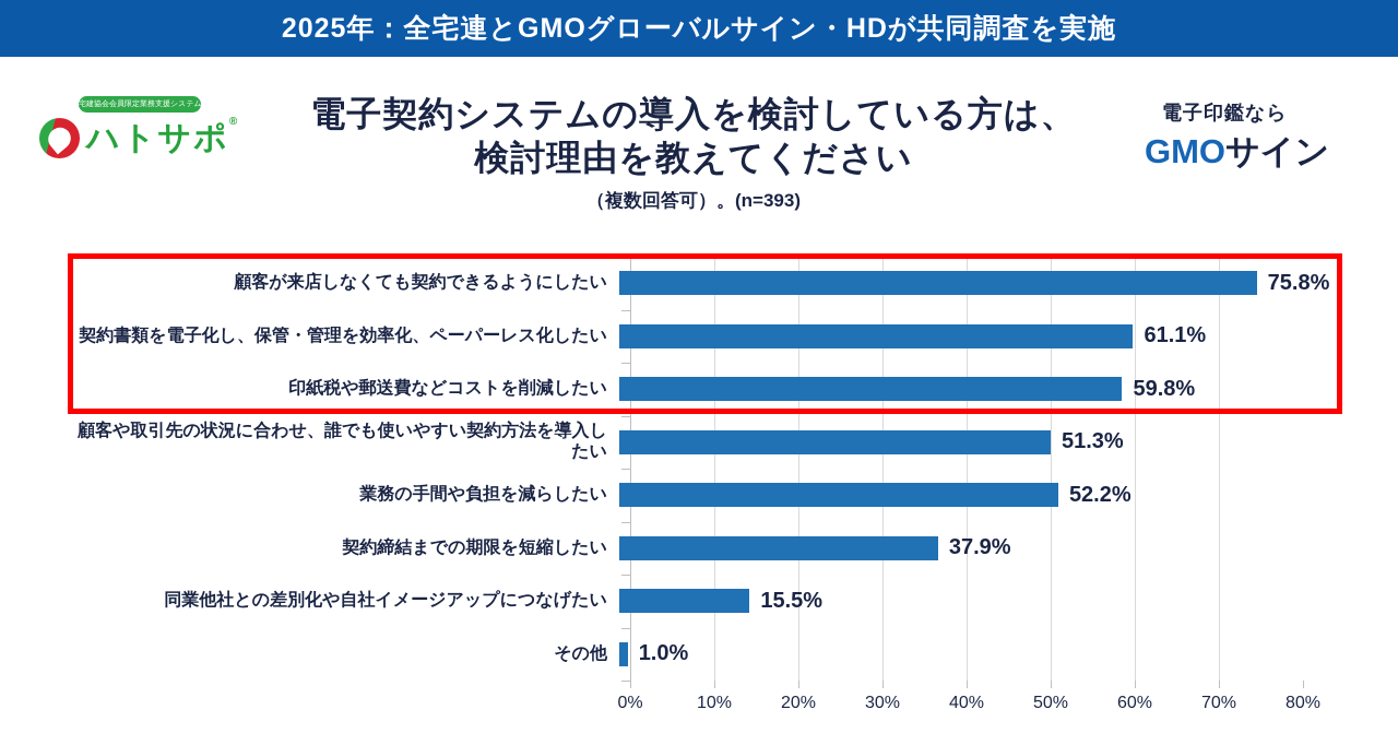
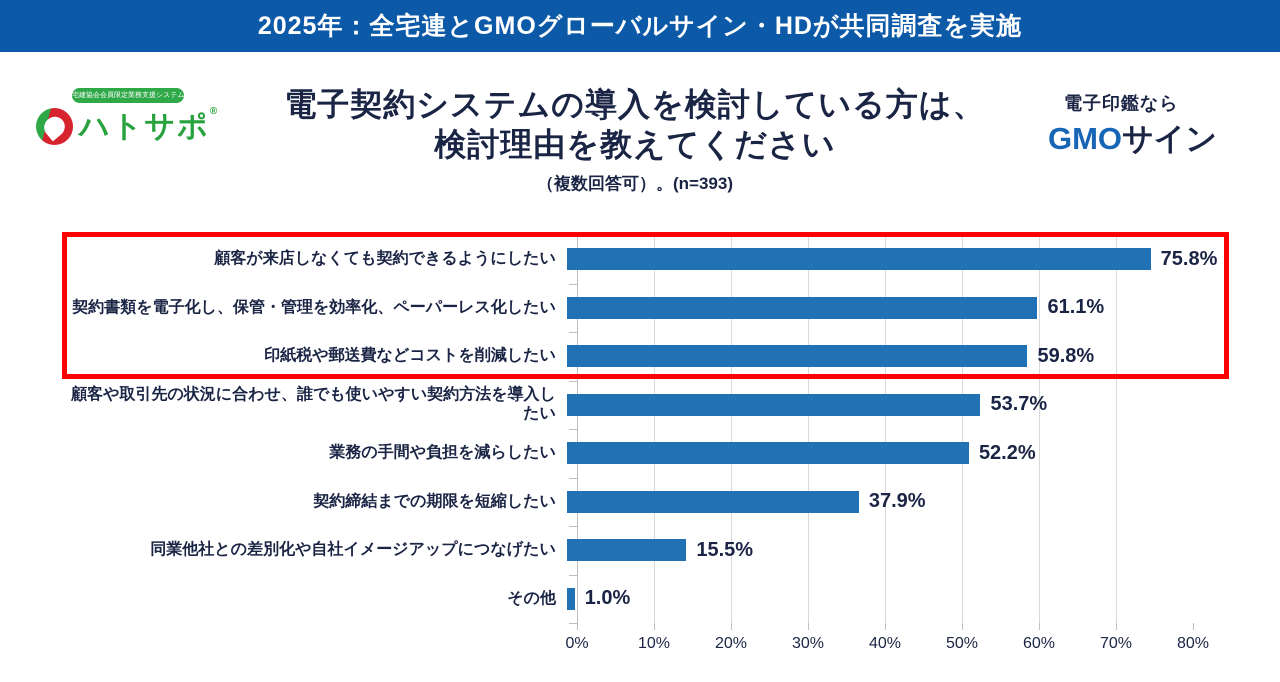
顧客や取引先の状況に合わせ、誰でも使いやすい契約方法を導入したい: 51.3% -> 53.7%
